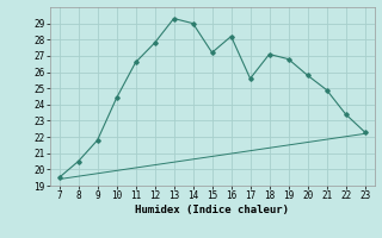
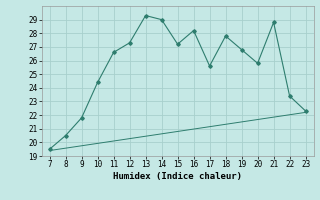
12: 27.8 -> 27.3
18: 27.1 -> 27.8
21: 24.9 -> 28.8
